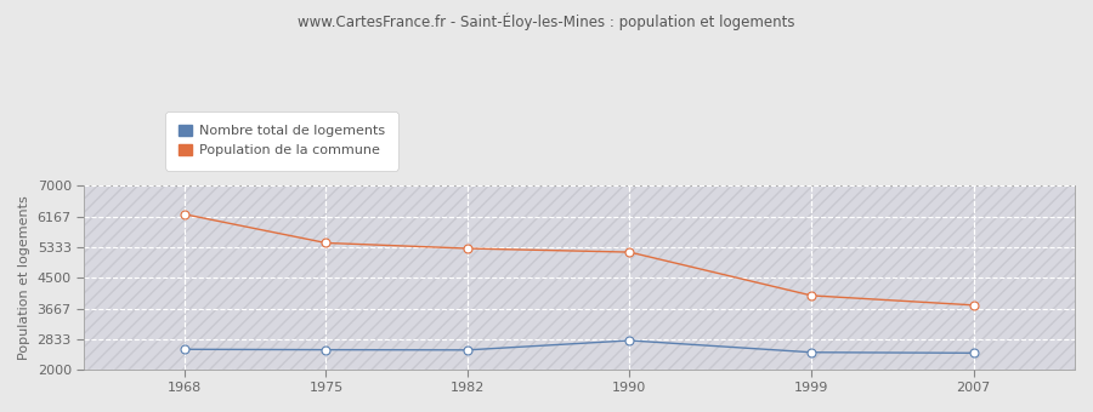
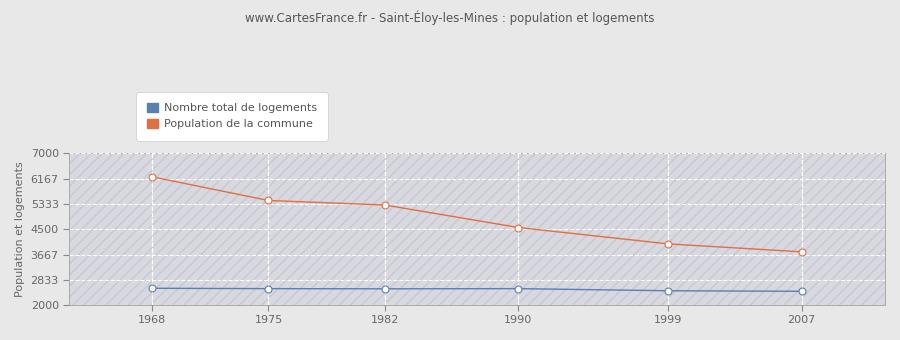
Nombre total de logements/1990: 2800 -> 2550
Population de la commune/1990: 5200 -> 4560
